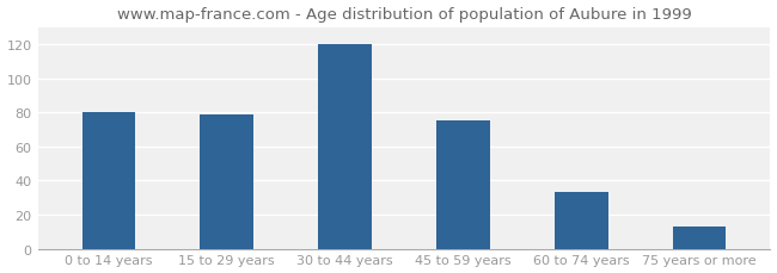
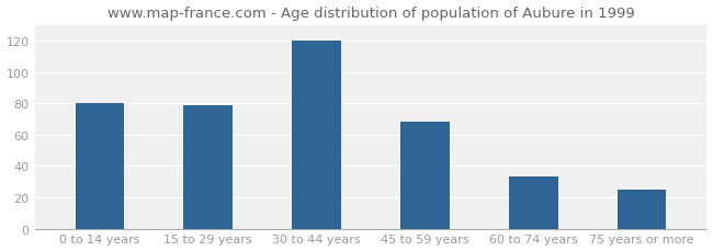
45 to 59 years: 75 -> 68
75 years or more: 13 -> 25
